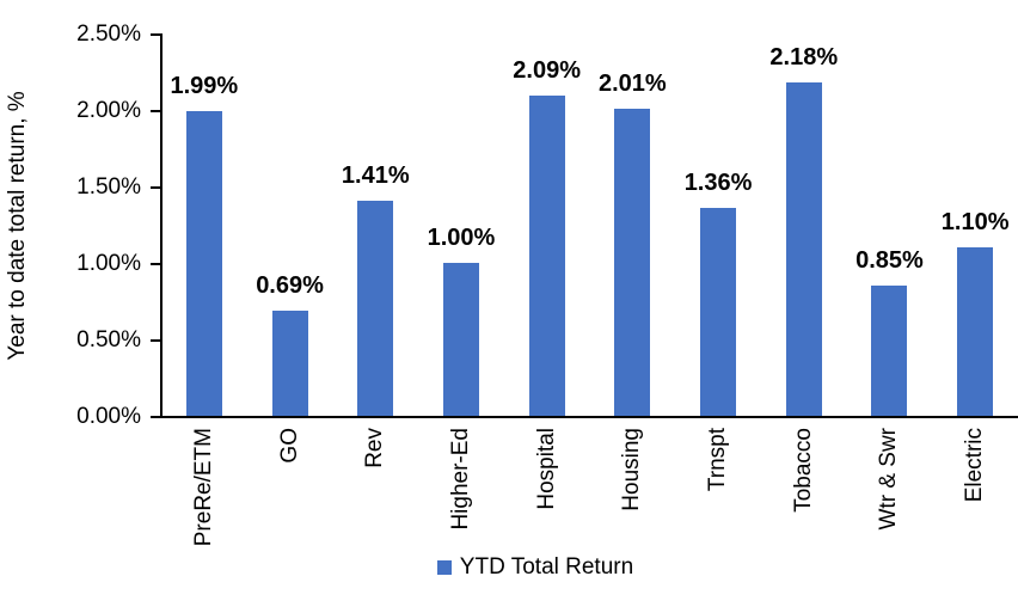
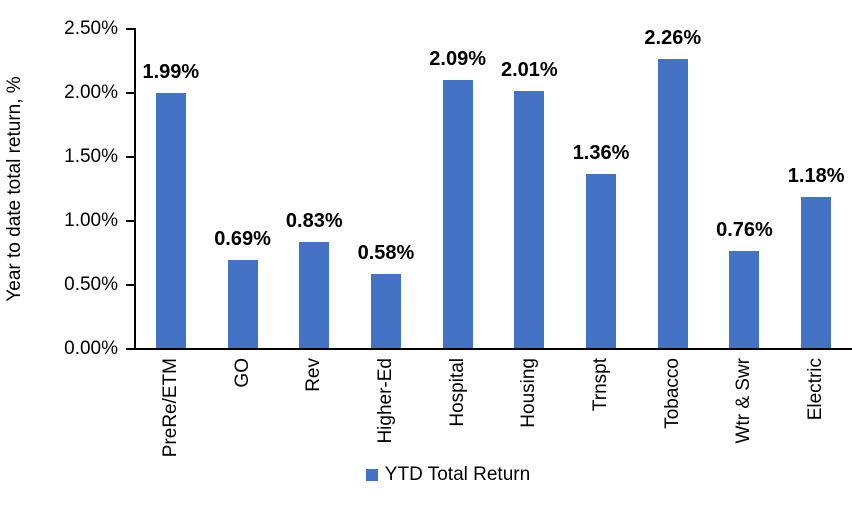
Rev: 1.41% -> 0.83%
Higher-Ed: 1.00% -> 0.58%
Tobacco: 2.18% -> 2.26%
Wtr & Swr: 0.85% -> 0.76%
Electric: 1.10% -> 1.18%
